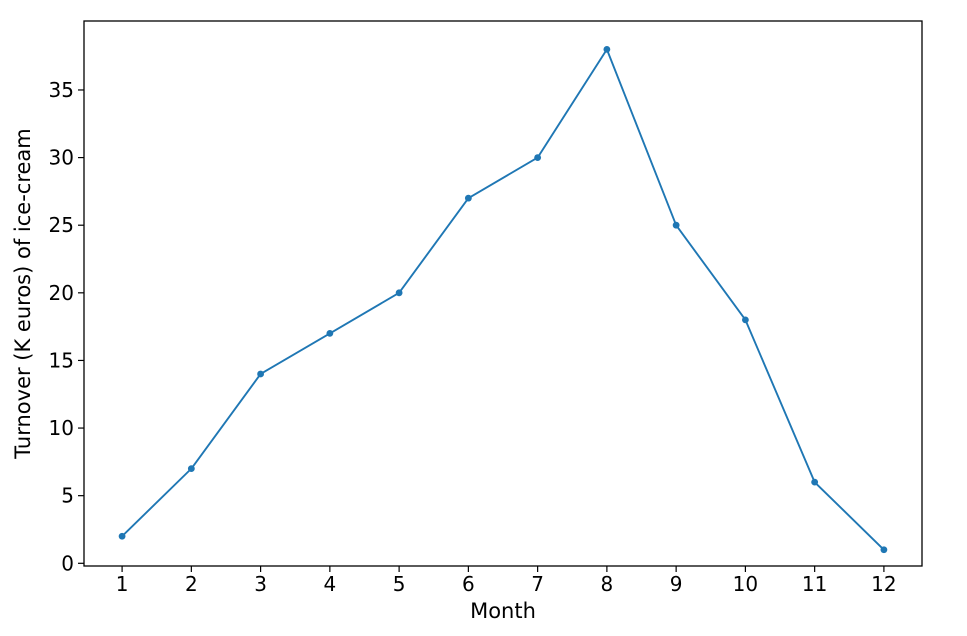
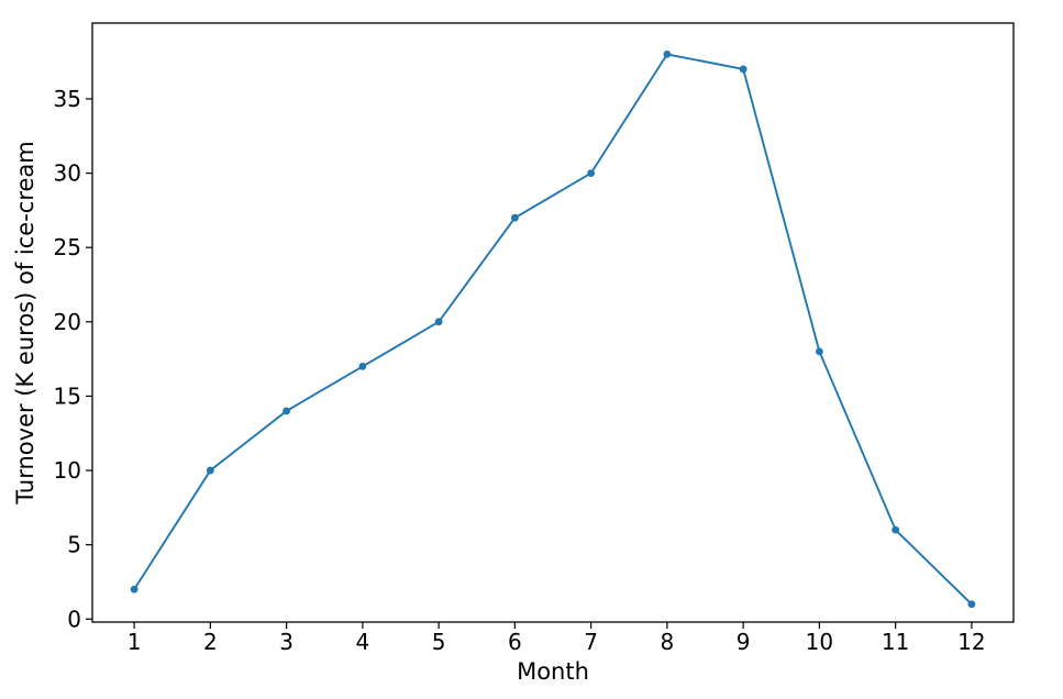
2: 7 -> 10
9: 25 -> 37
